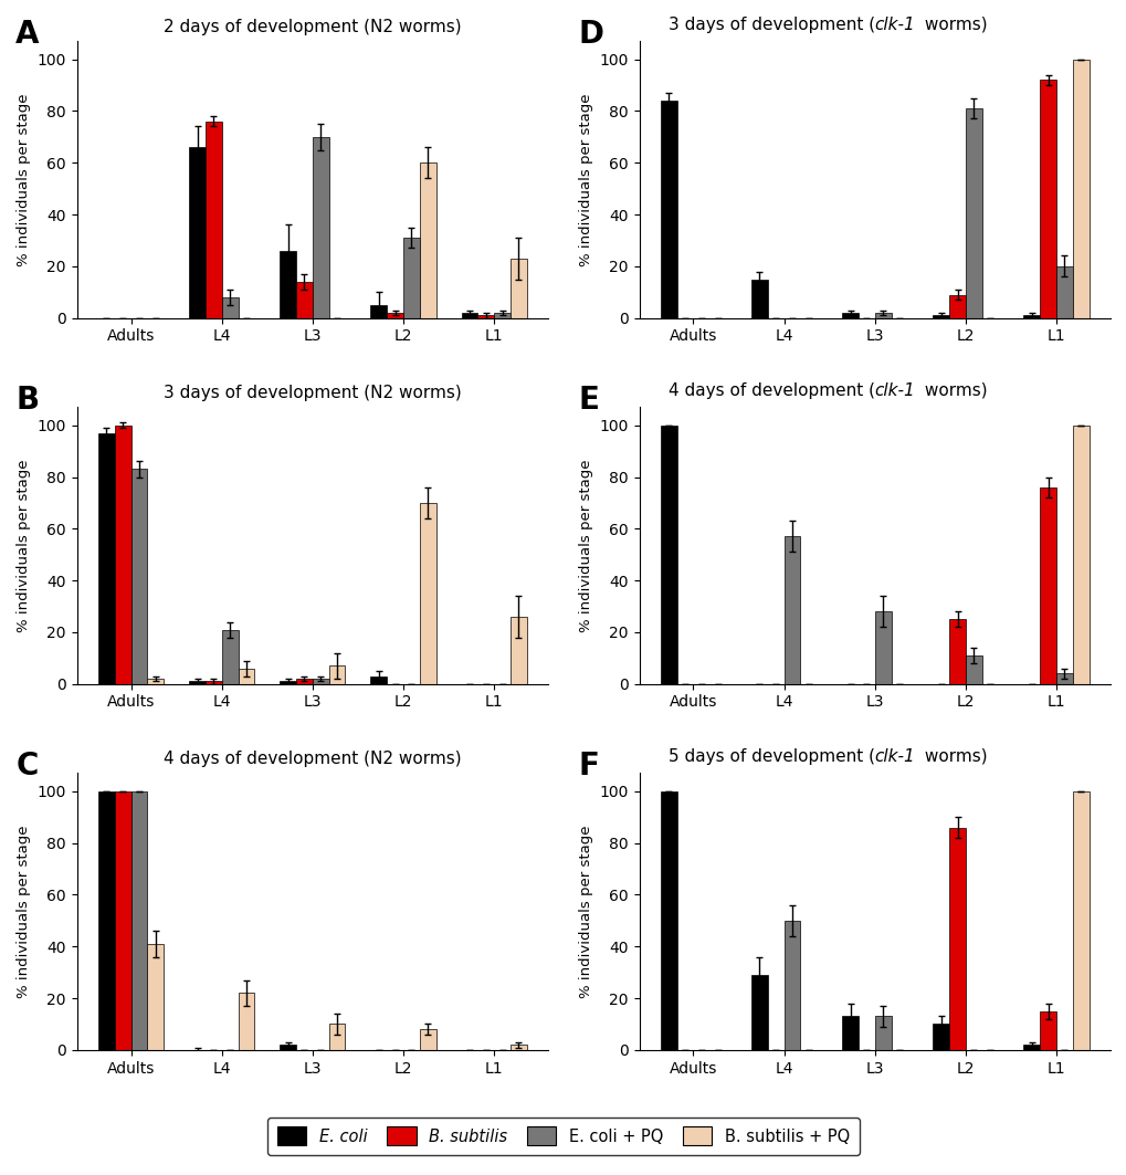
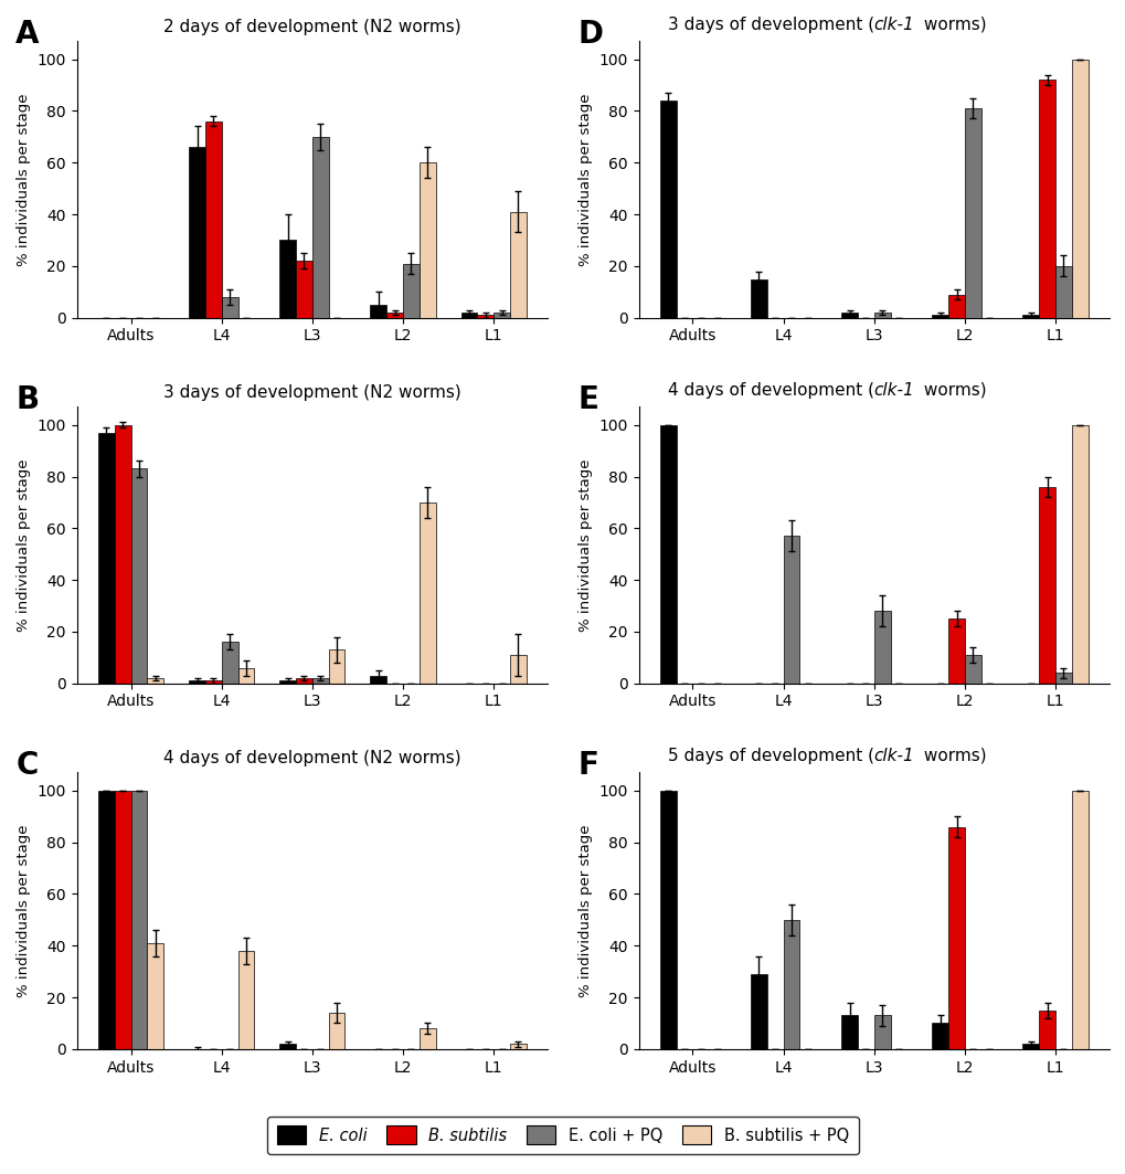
2 days of development (N2 worms)/E. coli/L3: 26 -> 30
2 days of development (N2 worms)/B. subtilis/L3: 14 -> 22
2 days of development (N2 worms)/E. coli + PQ/L2: 31 -> 21
2 days of development (N2 worms)/B. subtilis + PQ/L1: 23 -> 41
3 days of development (N2 worms)/E. coli + PQ/L4: 21 -> 16
3 days of development (N2 worms)/B. subtilis + PQ/L3: 7 -> 13
3 days of development (N2 worms)/B. subtilis + PQ/L1: 26 -> 11
4 days of development (N2 worms)/B. subtilis + PQ/L4: 22 -> 38
4 days of development (N2 worms)/B. subtilis + PQ/L3: 10 -> 14
